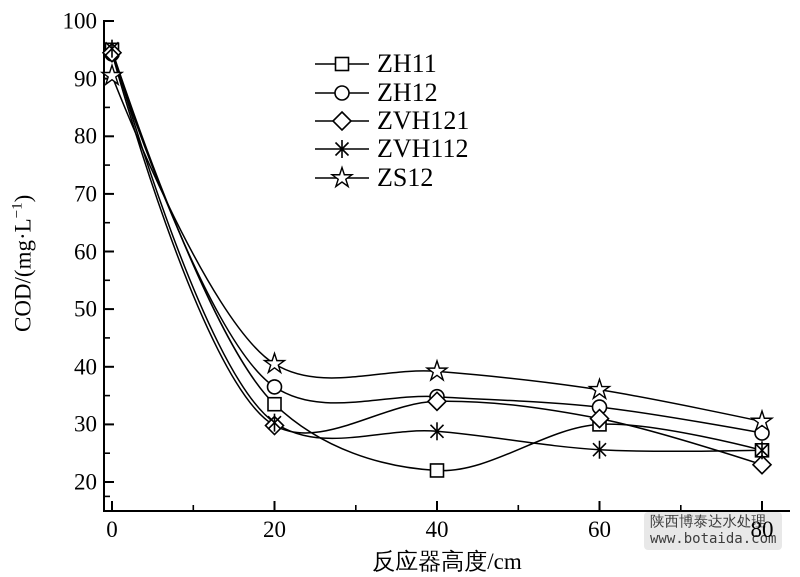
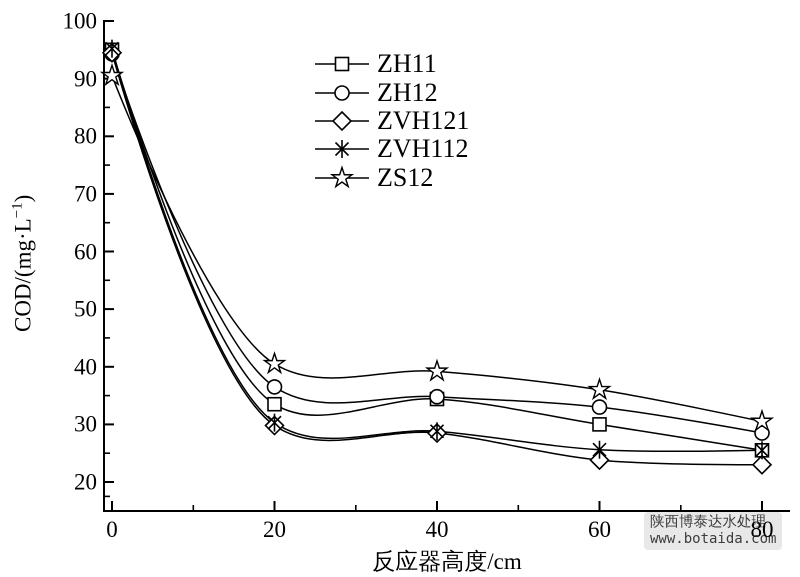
ZH11/40: 22 -> 34
ZVH121/40: 34 -> 28
ZVH121/60: 31 -> 24
